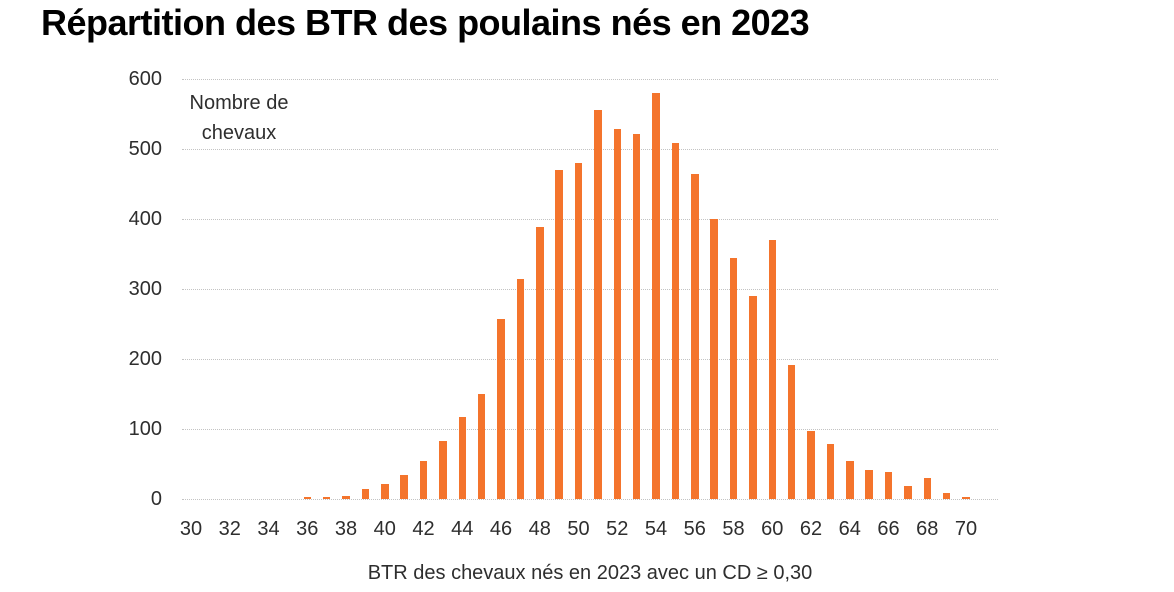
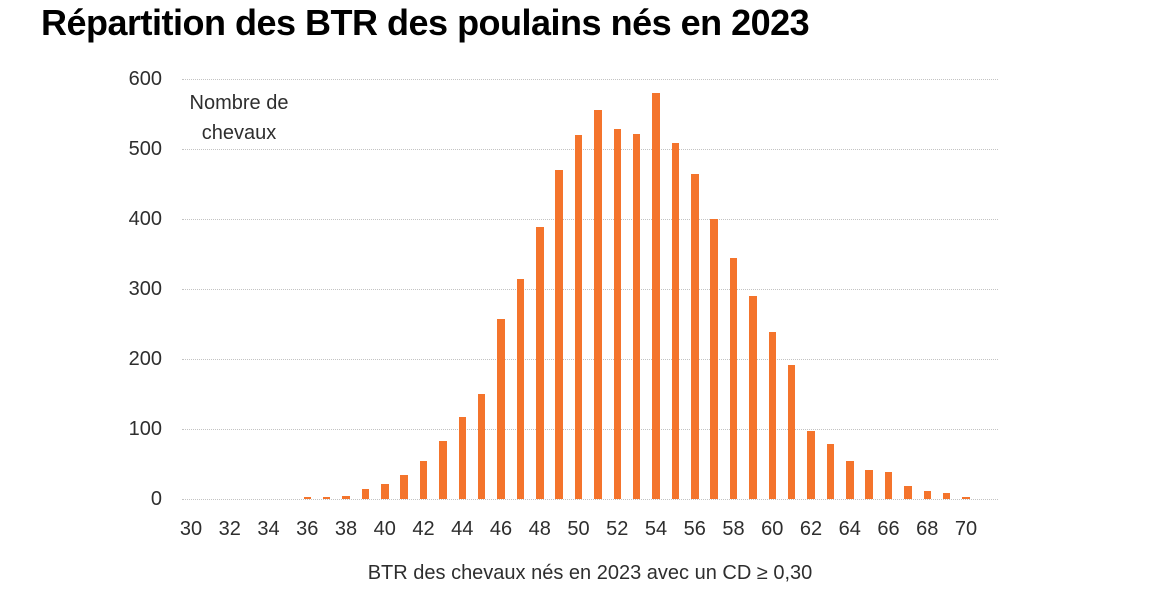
50: 480 -> 520
60: 370 -> 240
68: 30 -> 10
